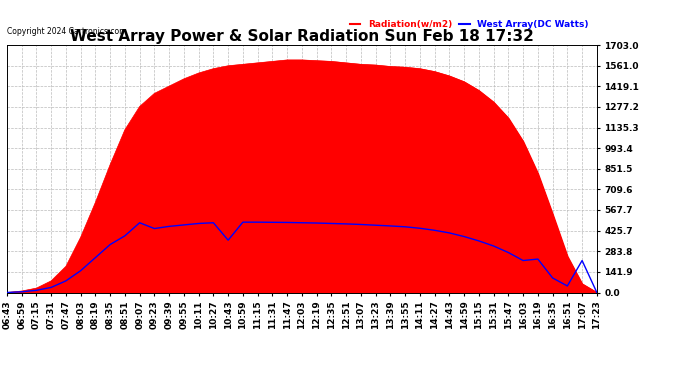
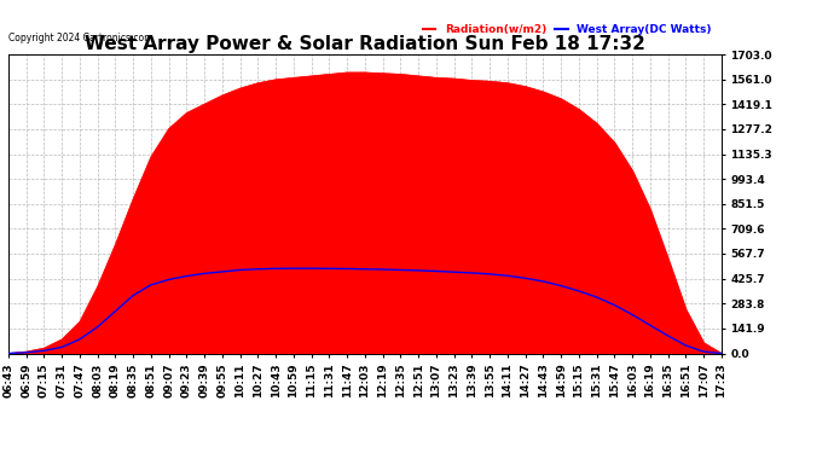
West Array(DC Watts)/09:07: 480 -> 420
West Array(DC Watts)/10:43: 360 -> 480
West Array(DC Watts)/16:19: 230 -> 160
West Array(DC Watts)/17:07: 220 -> 10
